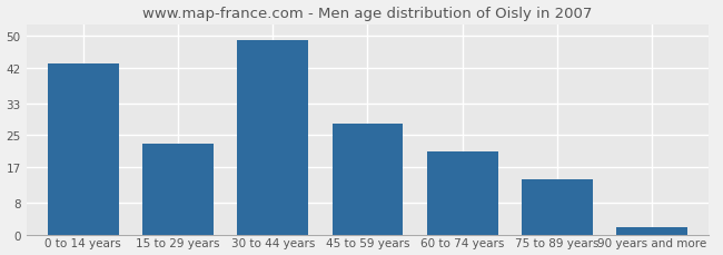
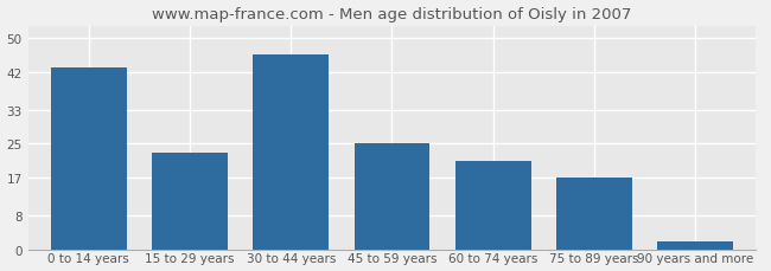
30 to 44 years: 49 -> 46
45 to 59 years: 28 -> 25
75 to 89 years: 14 -> 17
